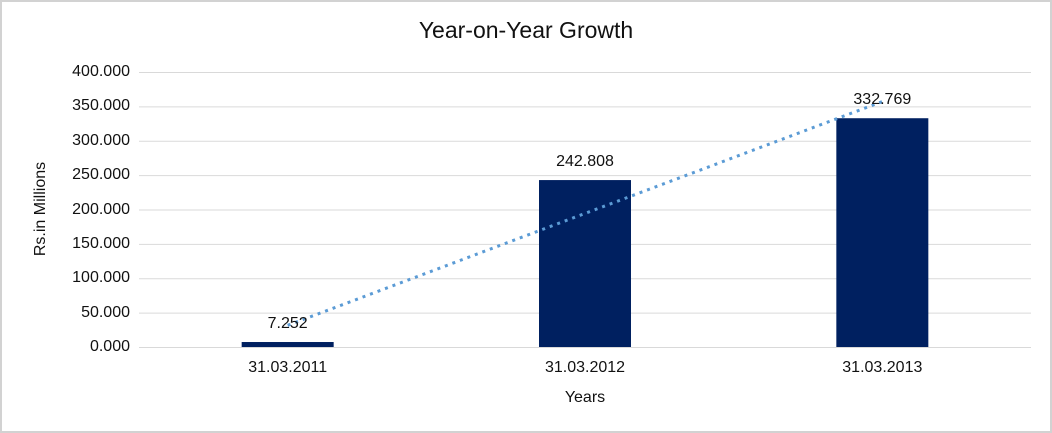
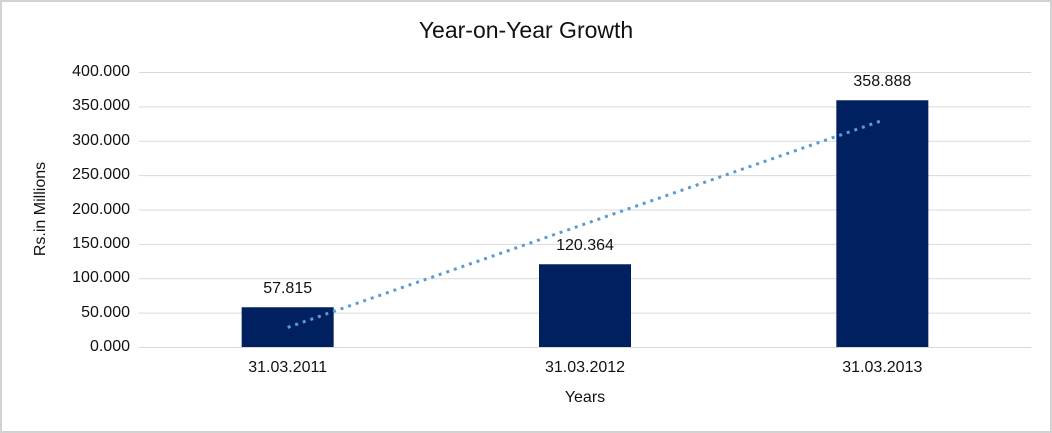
31.03.2011: 7.252 -> 57.815
31.03.2012: 242.808 -> 120.364
31.03.2013: 332.769 -> 358.888
